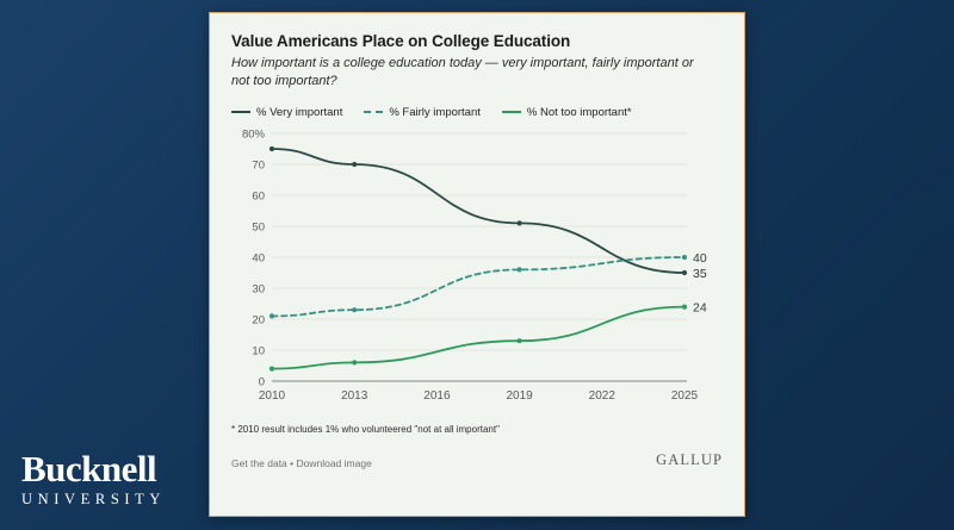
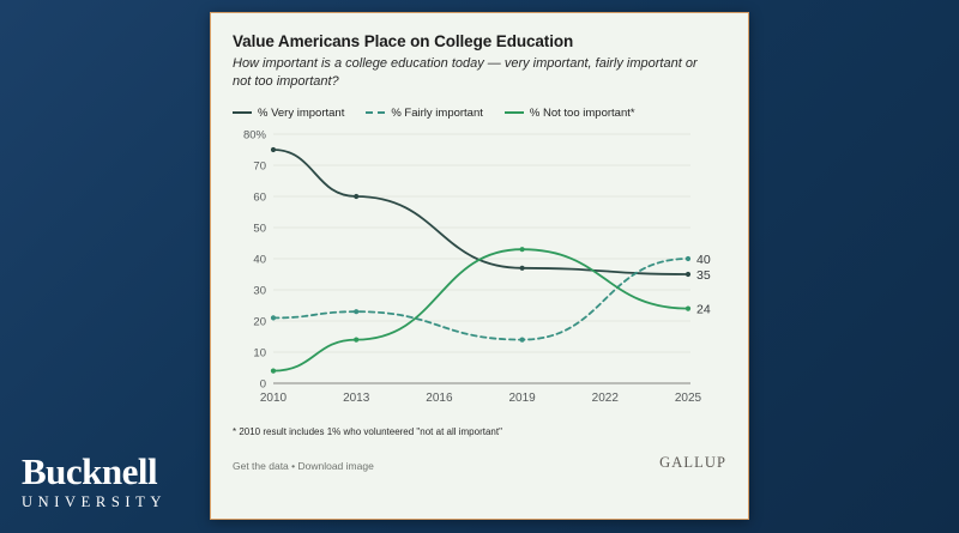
% Very important/2013: 70% -> 60%
% Not too important*/2013: 6% -> 14%
% Very important/2019: 51% -> 37%
% Fairly important/2019: 36% -> 14%
% Not too important*/2019: 13% -> 43%
